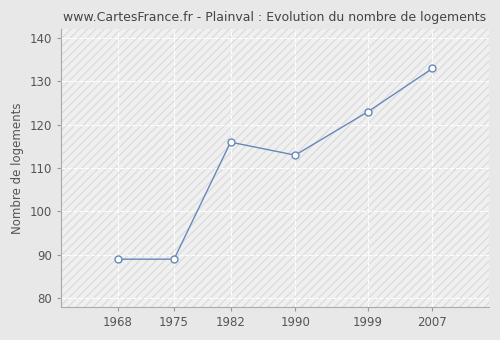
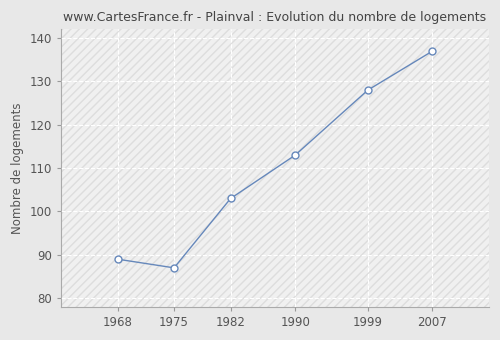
1975: 89 -> 87
1982: 116 -> 103
1999: 123 -> 128
2007: 133 -> 137
